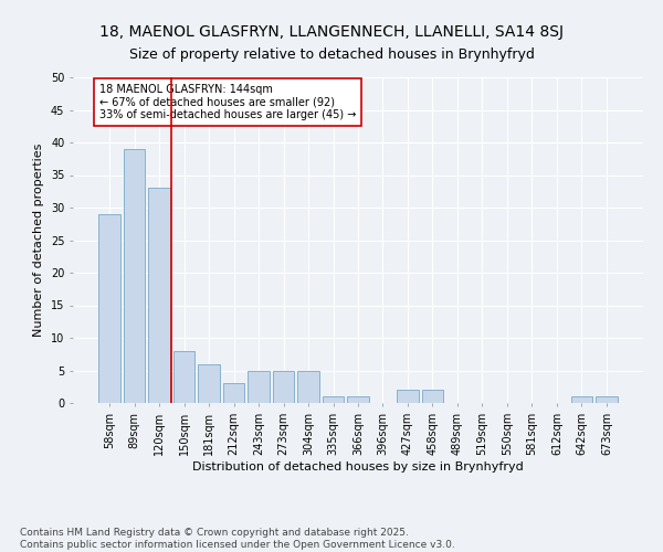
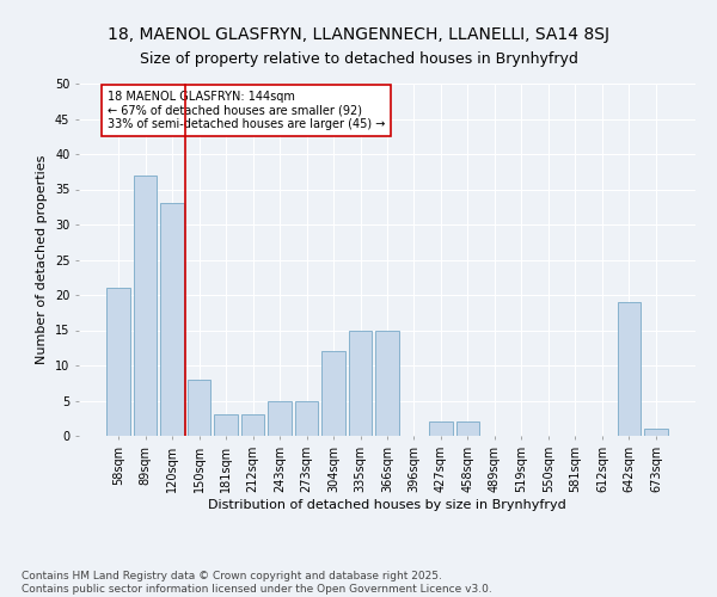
58sqm: 29 -> 21
89sqm: 39 -> 37
181sqm: 6 -> 3
304sqm: 5 -> 12
335sqm: 1 -> 15
366sqm: 1 -> 15
642sqm: 1 -> 19
